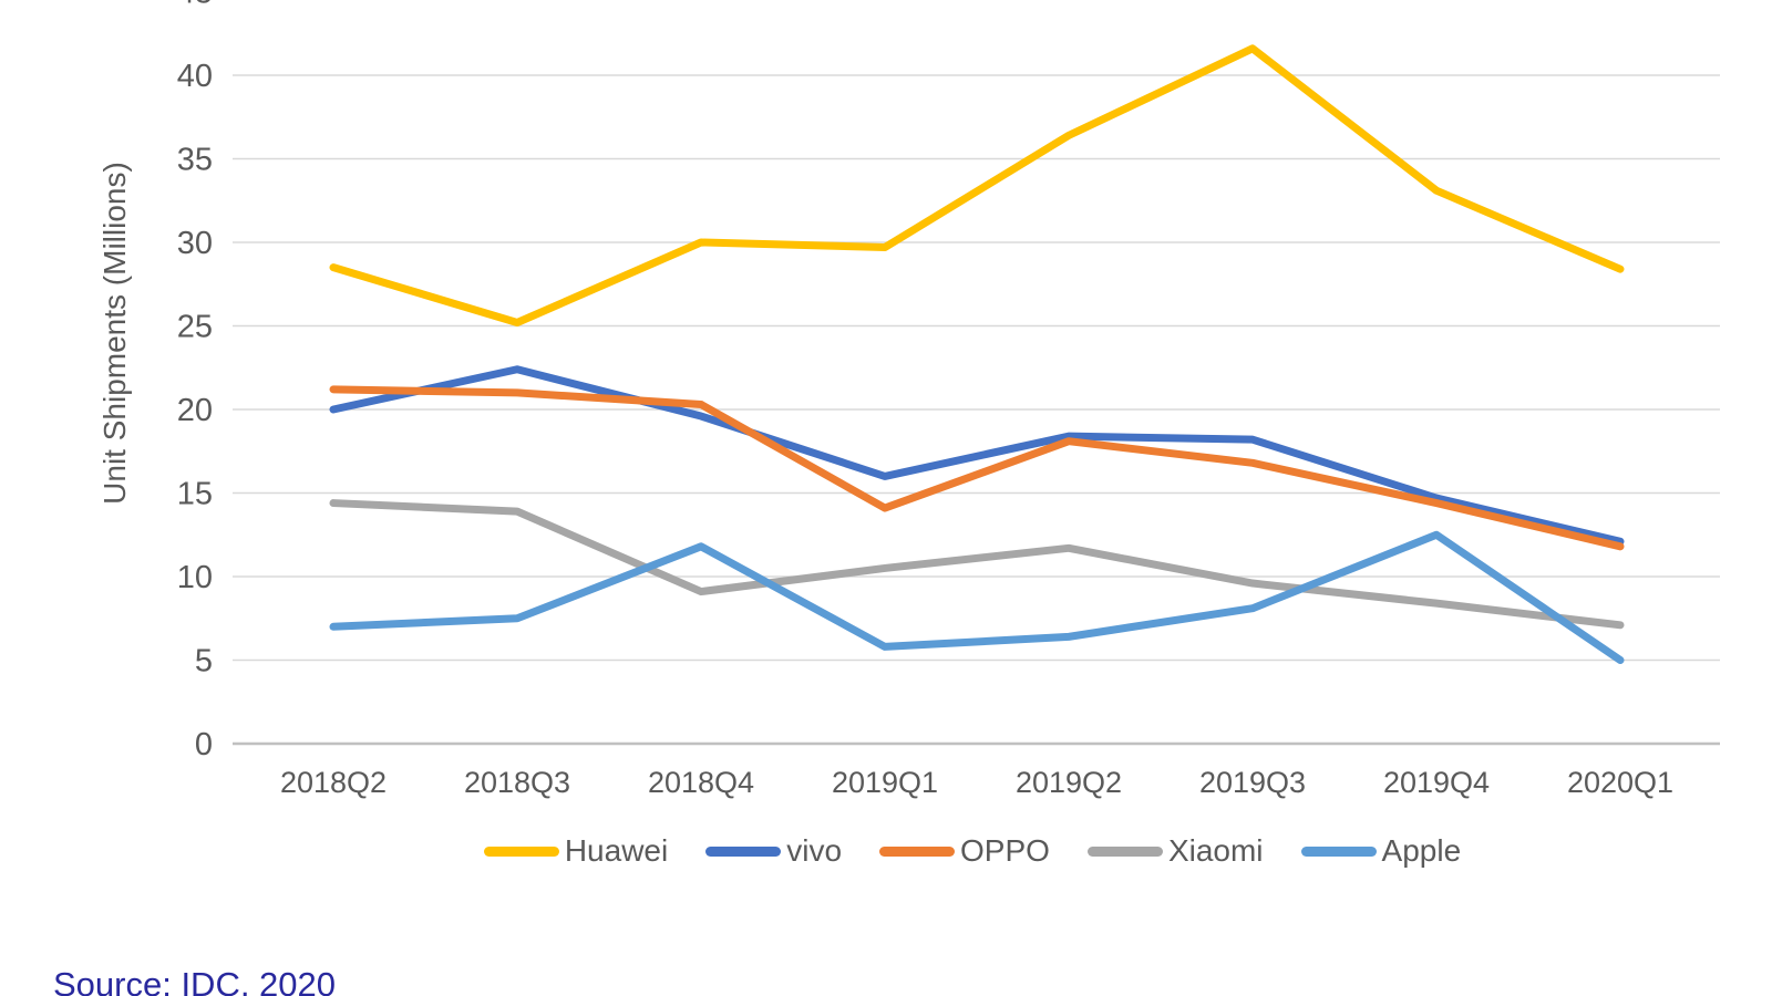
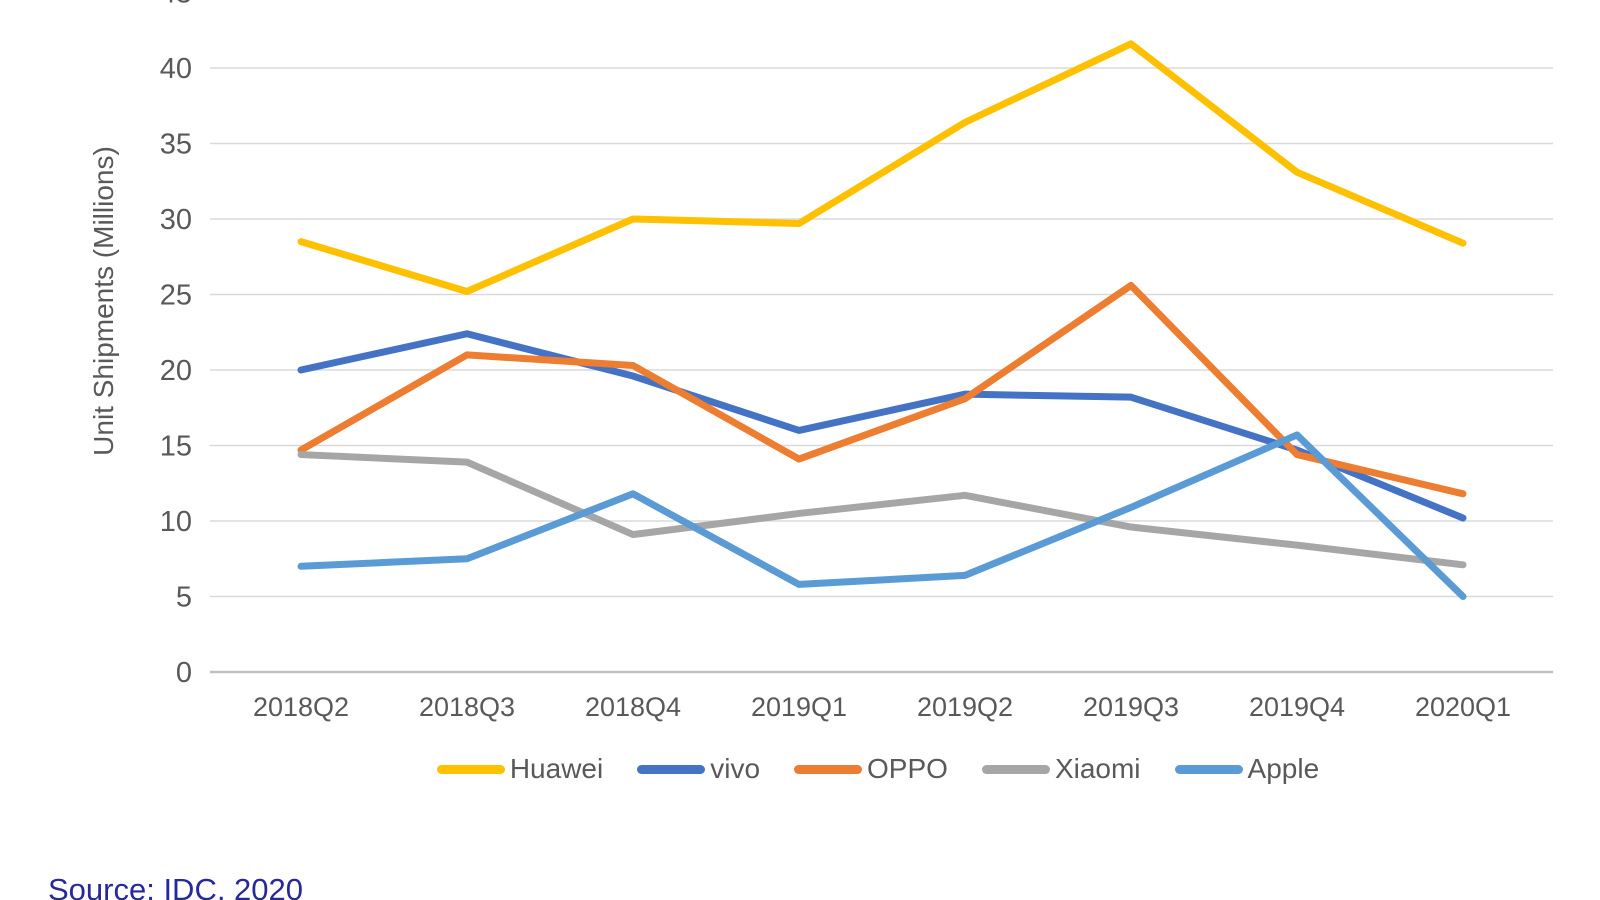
OPPO/2018Q2: 21.2 -> 14.7
OPPO/2019Q3: 16.8 -> 25.6
Apple/2019Q3: 8.1 -> 10.9
Apple/2019Q4: 12.5 -> 15.7
vivo/2020Q1: 12.1 -> 10.2
